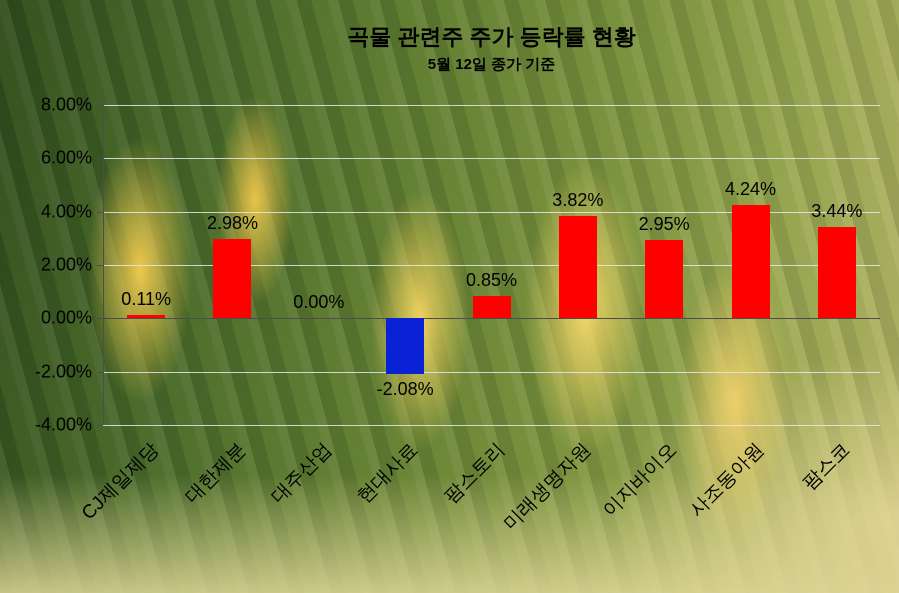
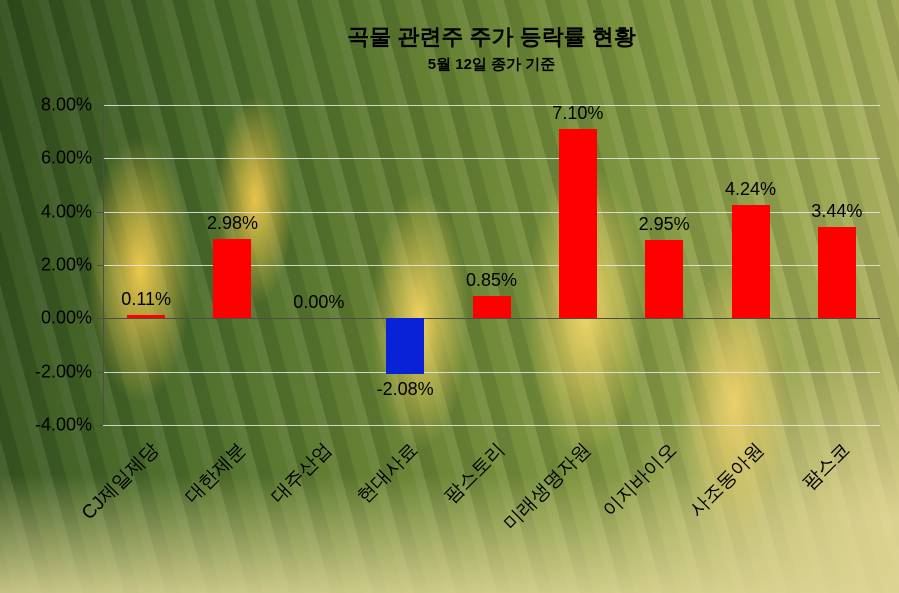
미래생명자원: 3.82% -> 7.10%
